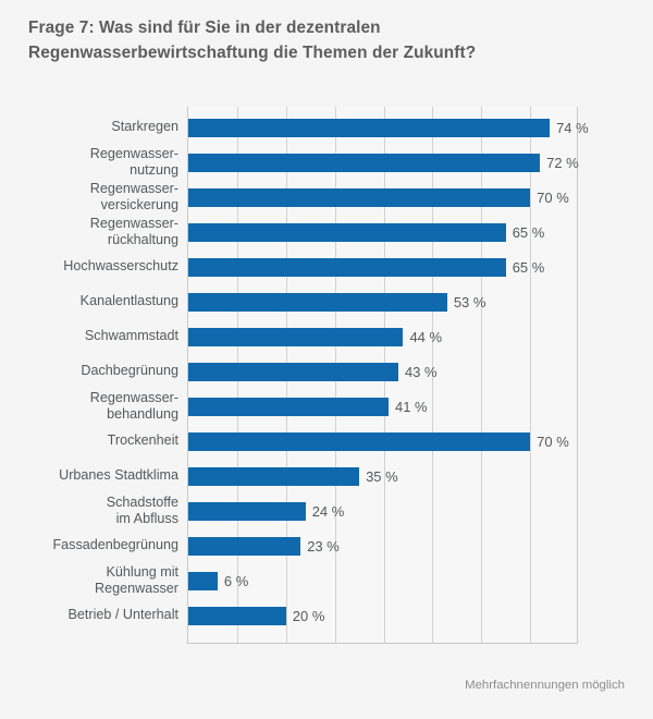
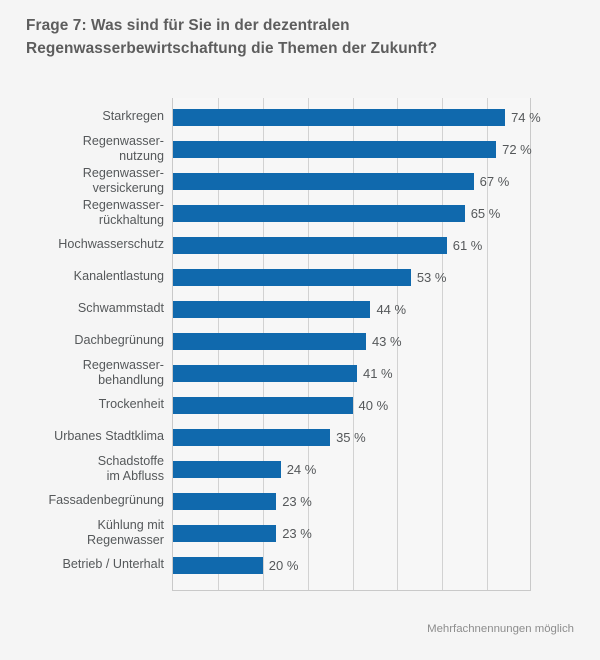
Regenwasser- versickerung: 70 -> 67
Hochwasserschutz: 65 -> 61
Trockenheit: 70 -> 40
Kühlung mit Regenwasser: 6 -> 23
